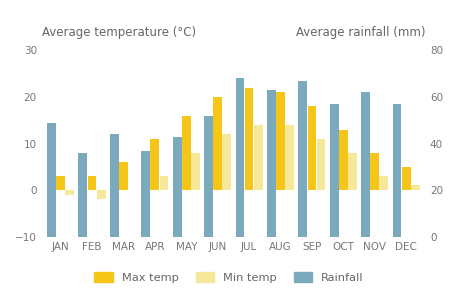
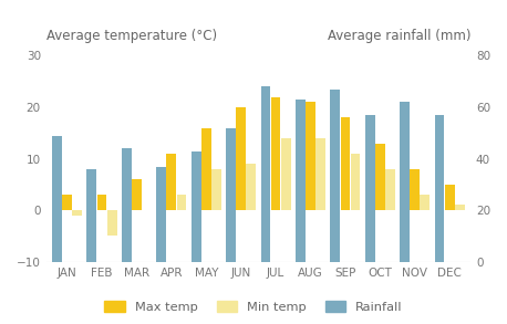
Min temp/FEB: -2 -> -5
Min temp/JUN: 12 -> 9
